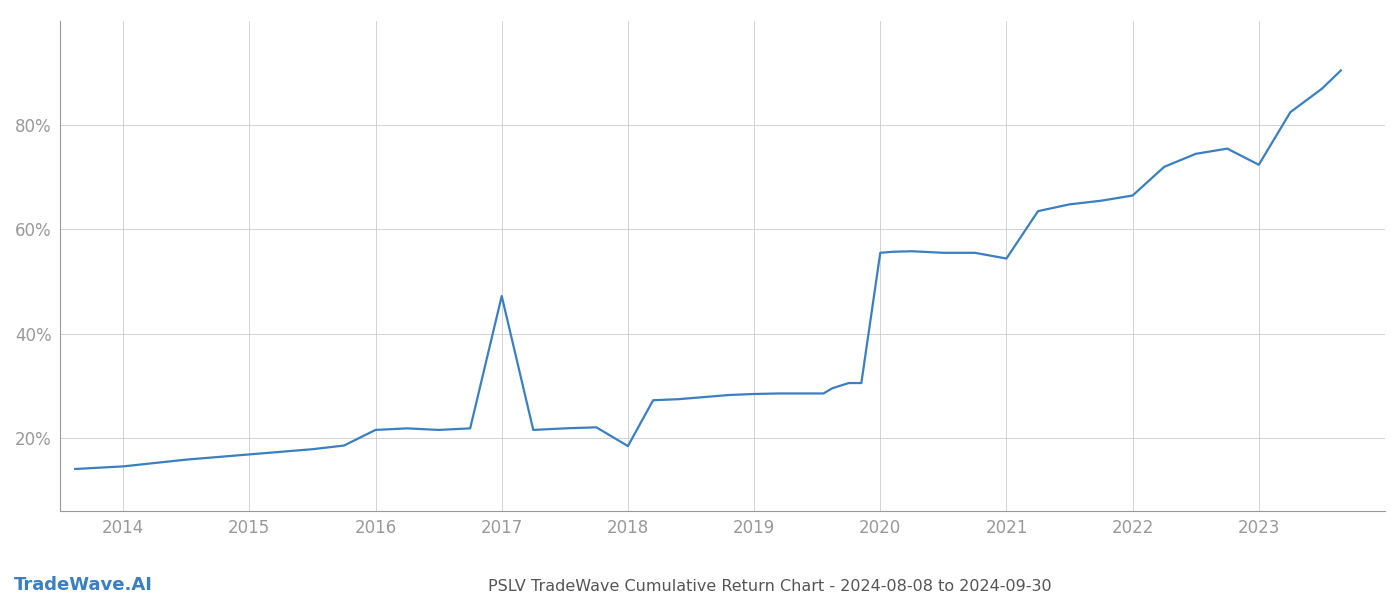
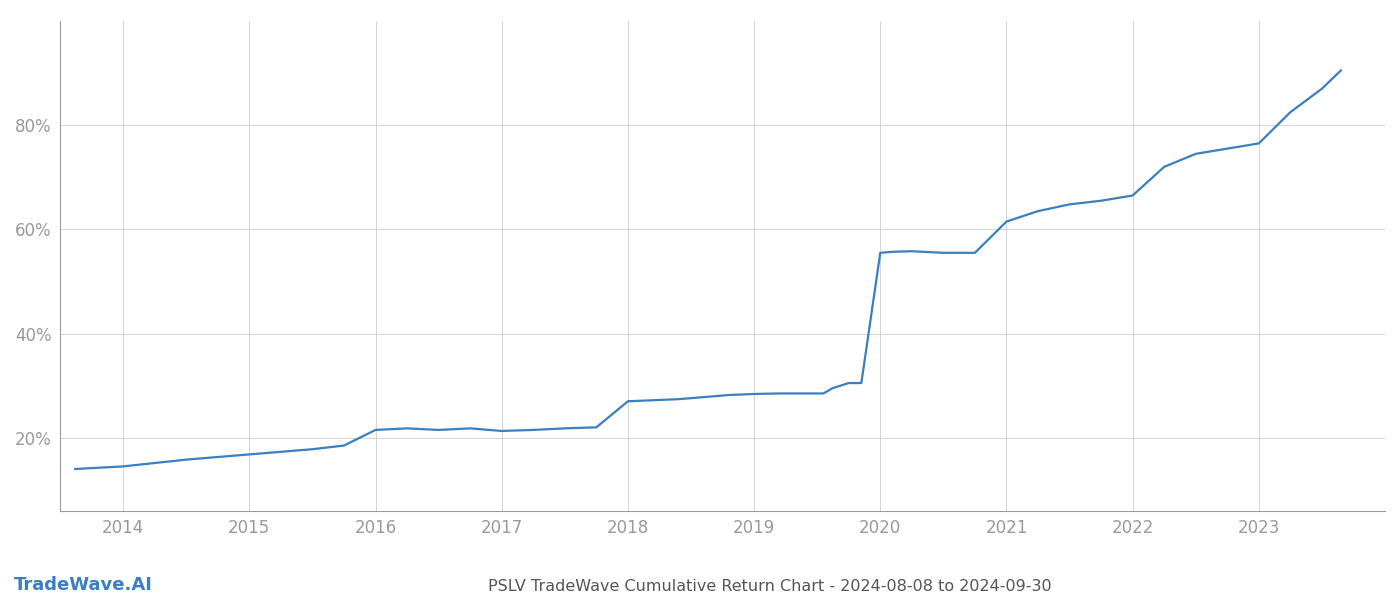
2017: 47.2% -> 21.3%
2018: 18.4% -> 27.0%
2021: 54.4% -> 61.5%
2023: 72.4% -> 76.5%
